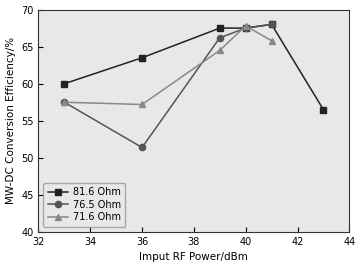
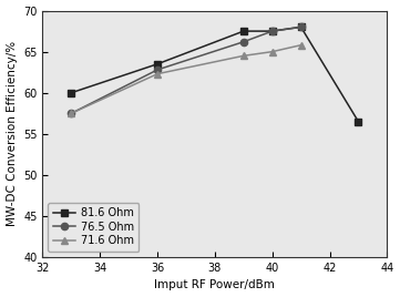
76.5 Ohm/36: 51.4 -> 62.8
71.6 Ohm/36: 57.2 -> 62.3
71.6 Ohm/40: 67.8 -> 65.0
